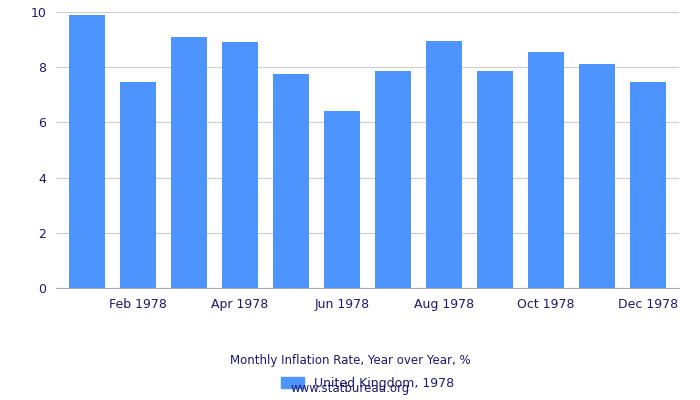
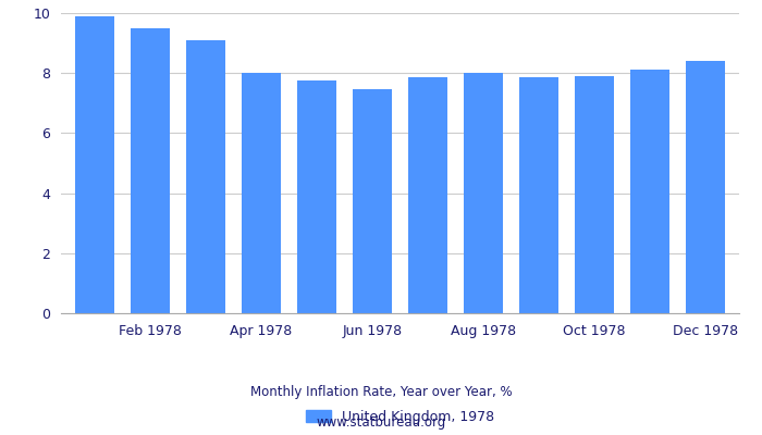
Feb 1978: 7.45 -> 9.50
Apr 1978: 8.90 -> 8.00
Jun 1978: 6.40 -> 7.45
Aug 1978: 8.95 -> 8.00
Oct 1978: 8.55 -> 7.90
Dec 1978: 7.45 -> 8.40
